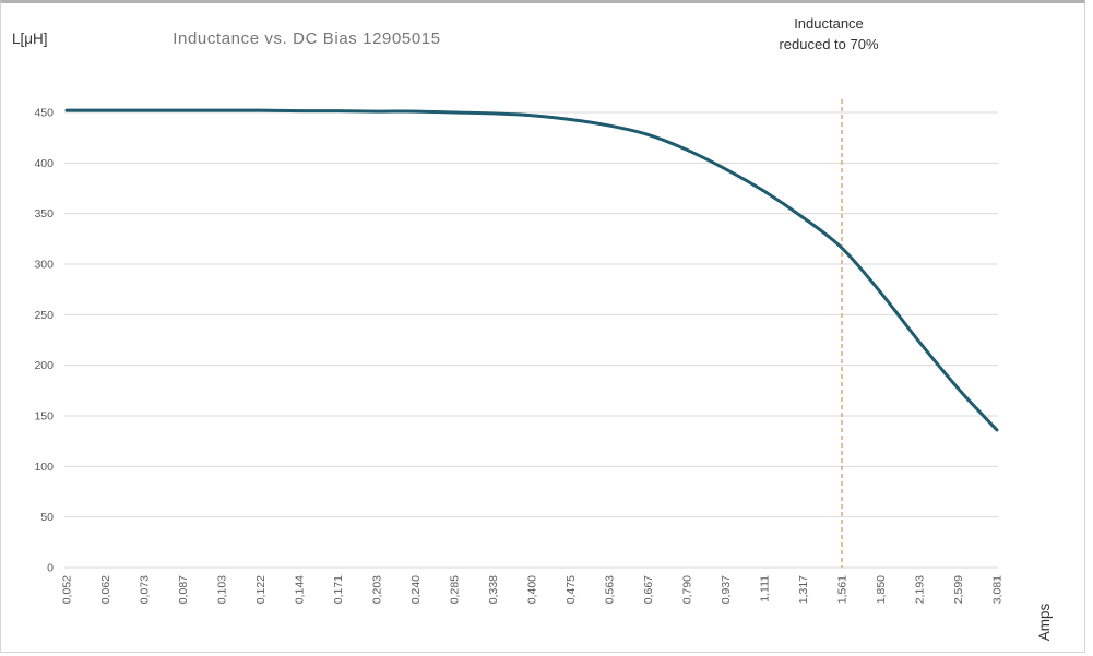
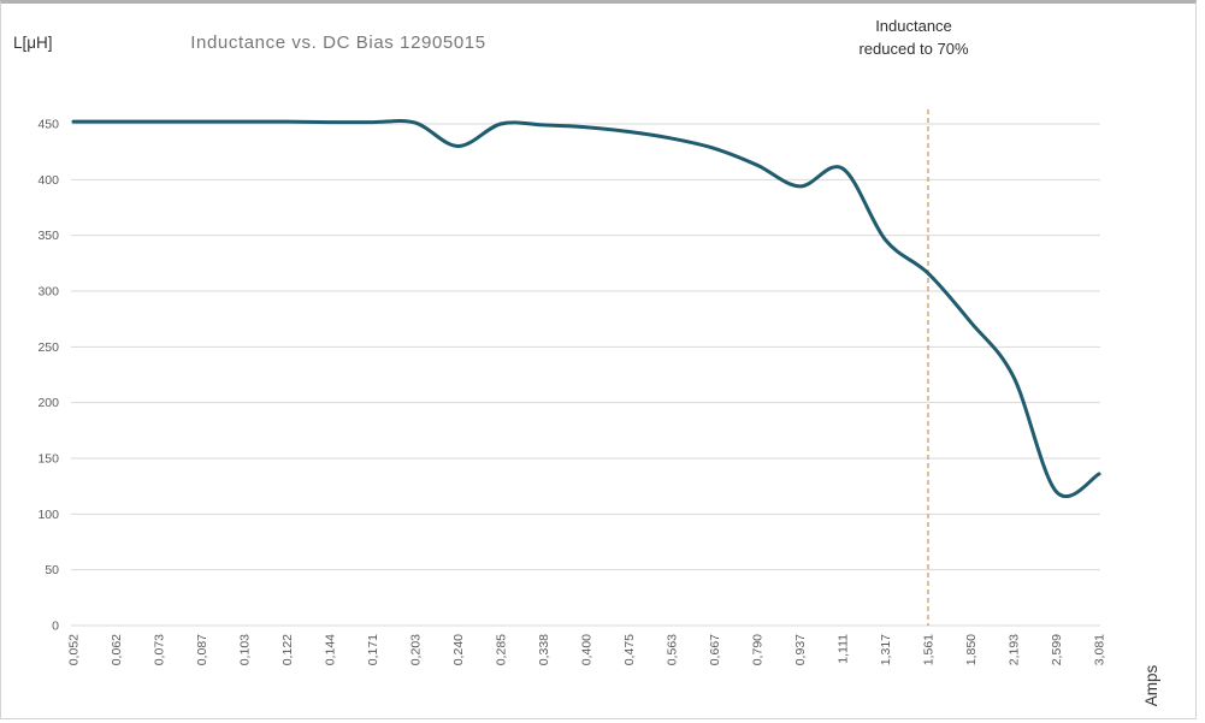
0,240: 450 -> 430
1,111: 370 -> 410
2,599: 180 -> 120
